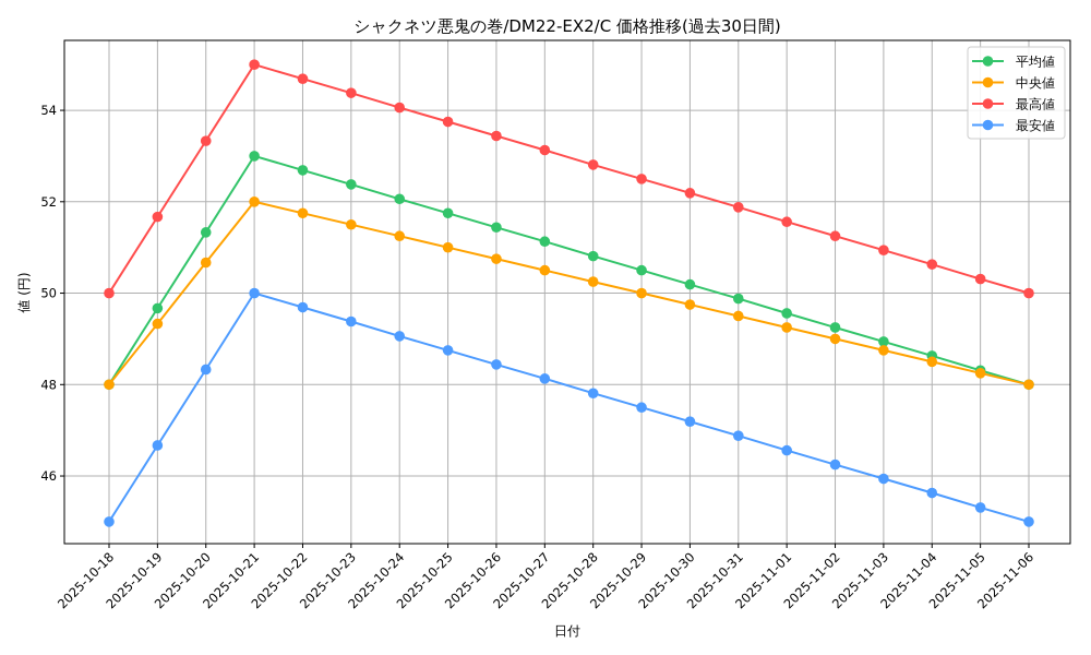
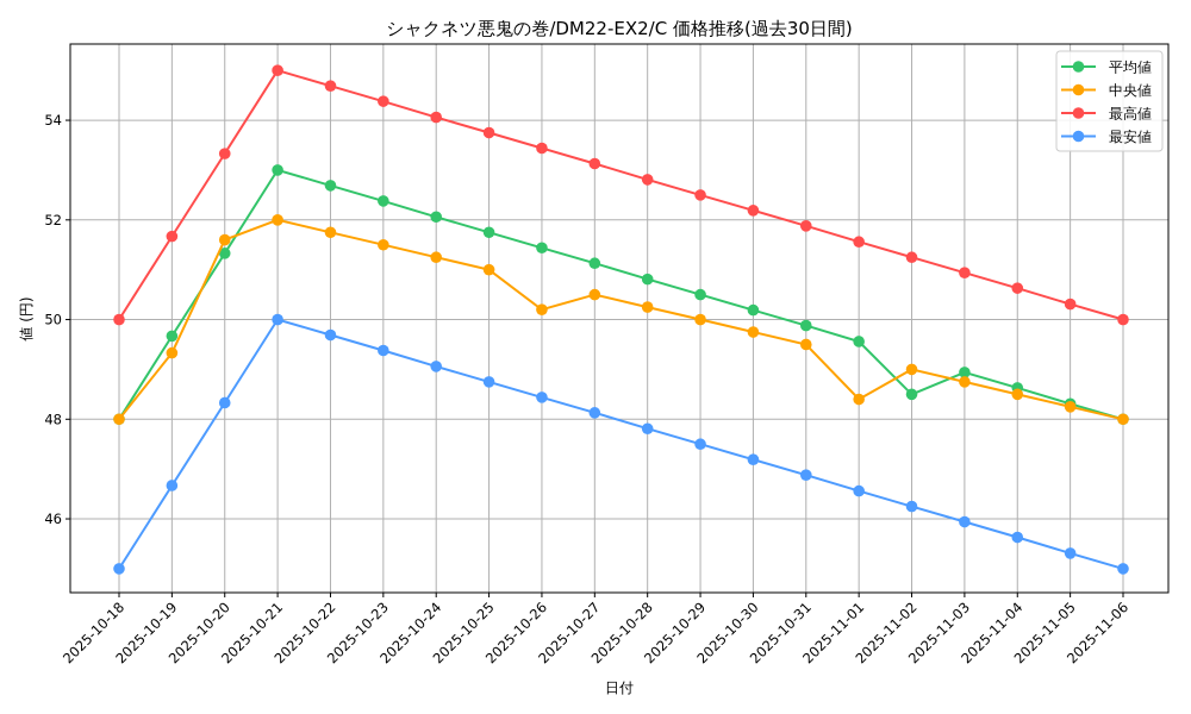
中央値/2025-10-20: 50.7 -> 51.6
中央値/2025-10-26: 50.8 -> 50.2
中央値/2025-11-01: 49.2 -> 48.4
平均値/2025-11-02: 49.2 -> 48.5
